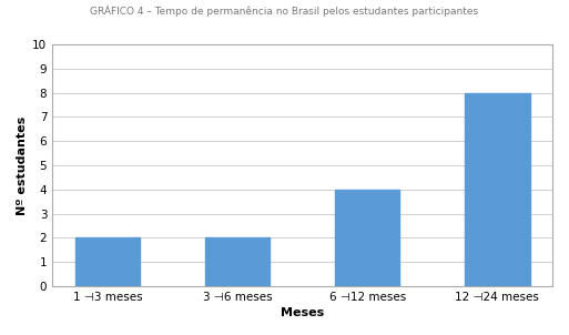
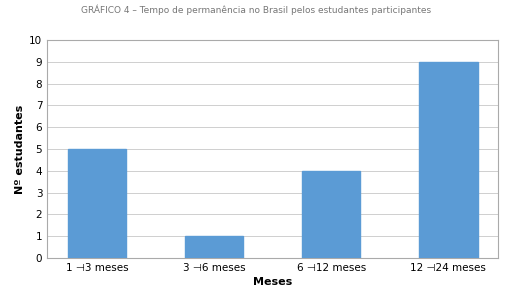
1 ⊣3 meses: 2 -> 5
3 ⊣6 meses: 2 -> 1
12 ⊣24 meses: 8 -> 9
